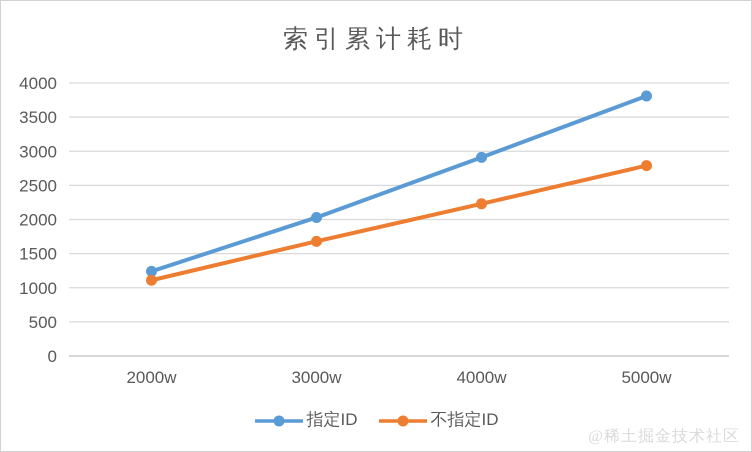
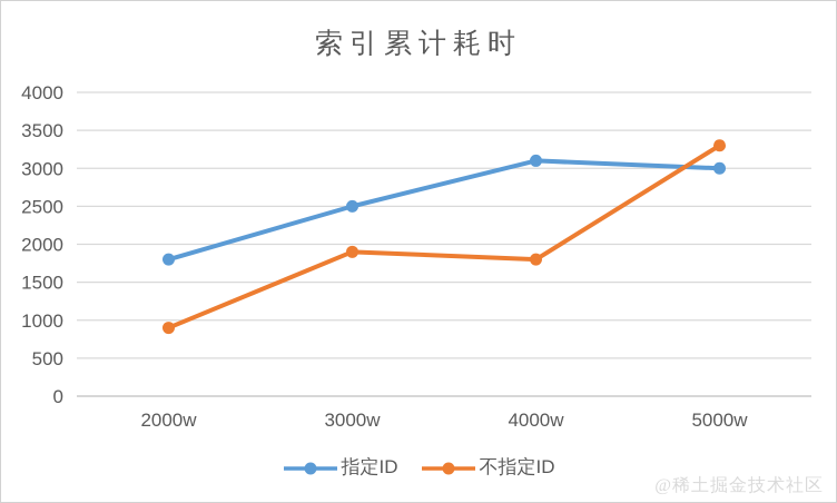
指定ID/2000w: 1200 -> 1800
不指定ID/2000w: 1100 -> 900
指定ID/3000w: 2000 -> 2500
不指定ID/3000w: 1700 -> 1900
指定ID/4000w: 2900 -> 3100
不指定ID/4000w: 2200 -> 1800
指定ID/5000w: 3800 -> 3000
不指定ID/5000w: 2800 -> 3300
